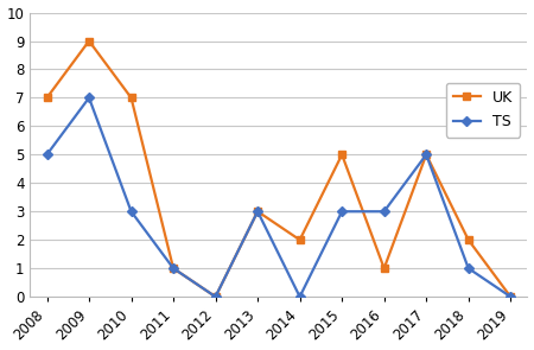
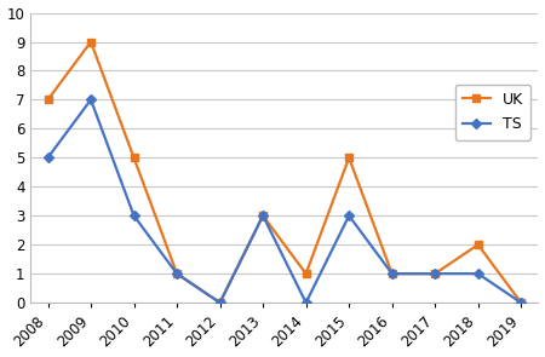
UK/2010: 7 -> 5
UK/2014: 2 -> 1
TS/2016: 3 -> 1
UK/2017: 5 -> 1
TS/2017: 5 -> 1
